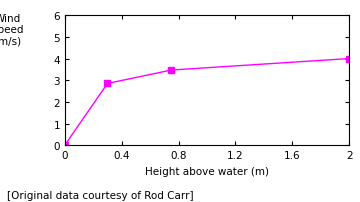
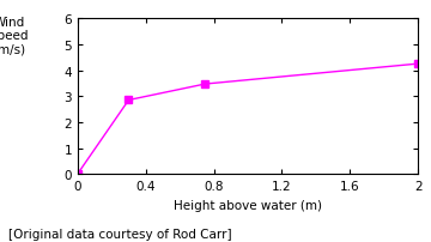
2: 4.00 -> 4.25
